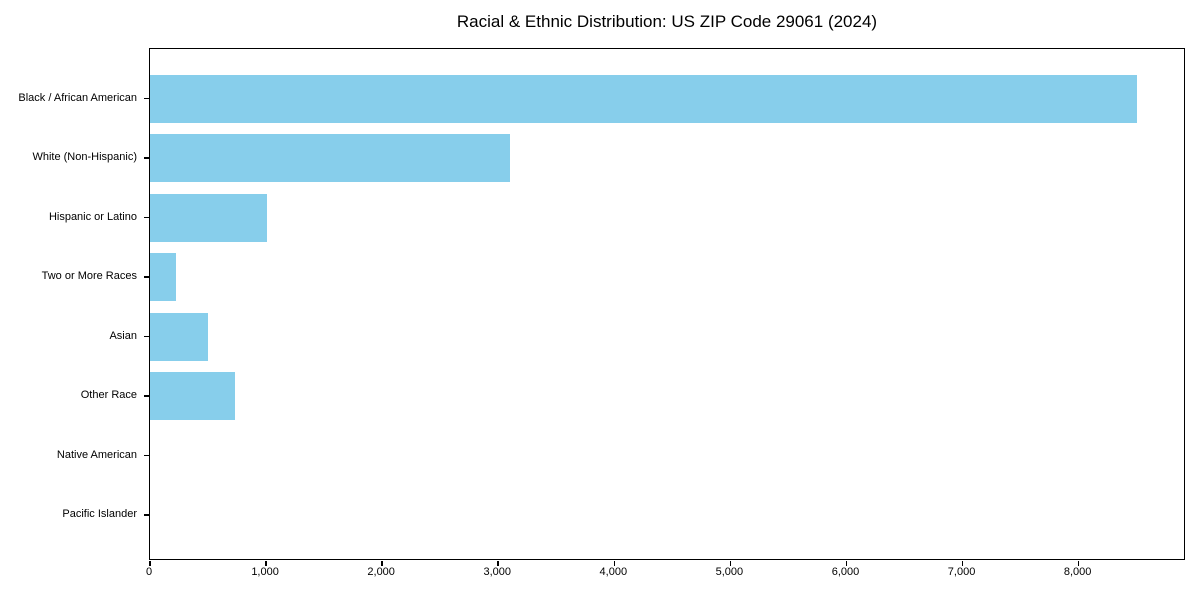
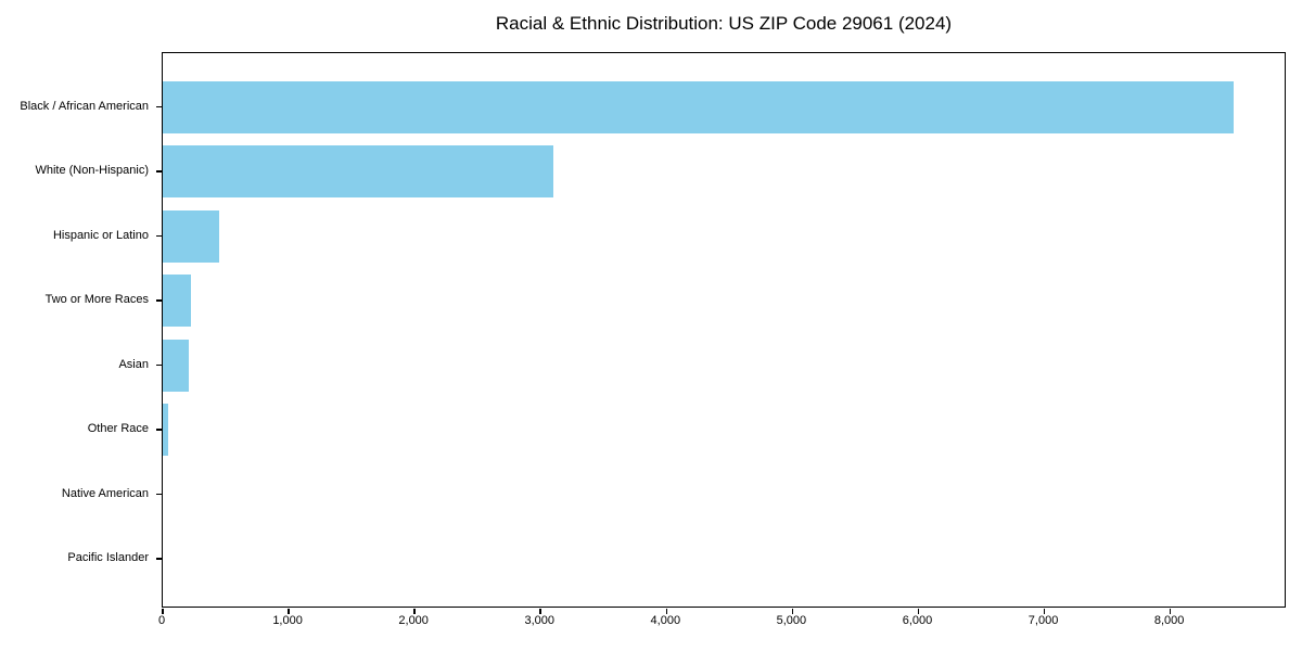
Hispanic or Latino: 1010 -> 450
Asian: 500 -> 210
Other Race: 730 -> 40
